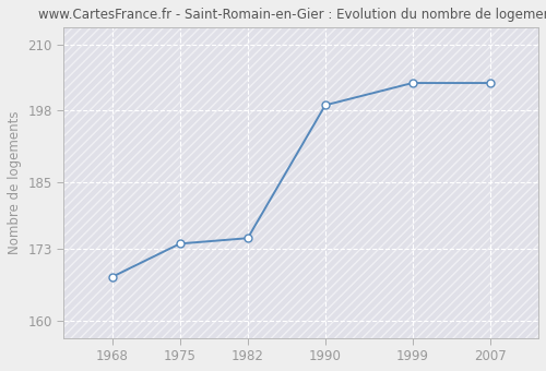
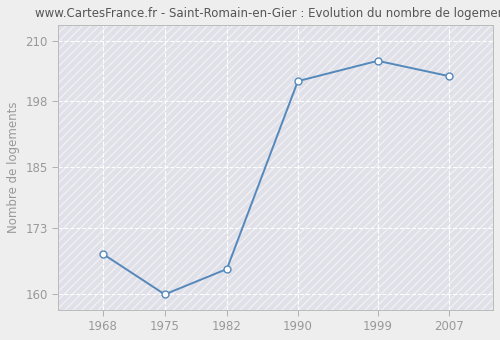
1975: 174 -> 160
1982: 175 -> 165
1990: 199 -> 202
1999: 203 -> 206
